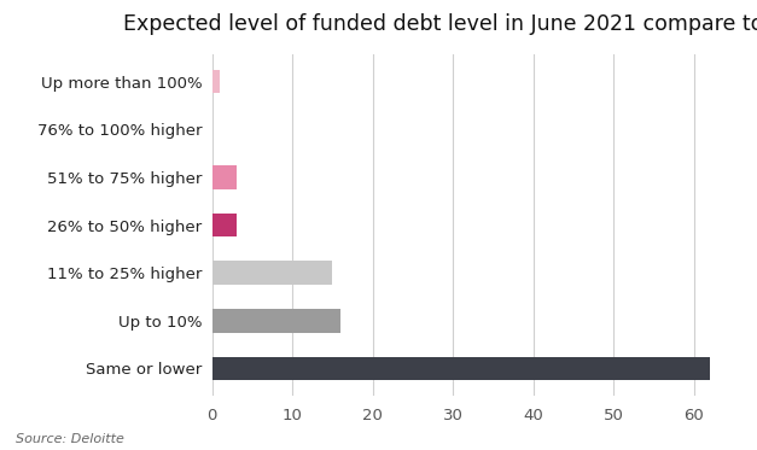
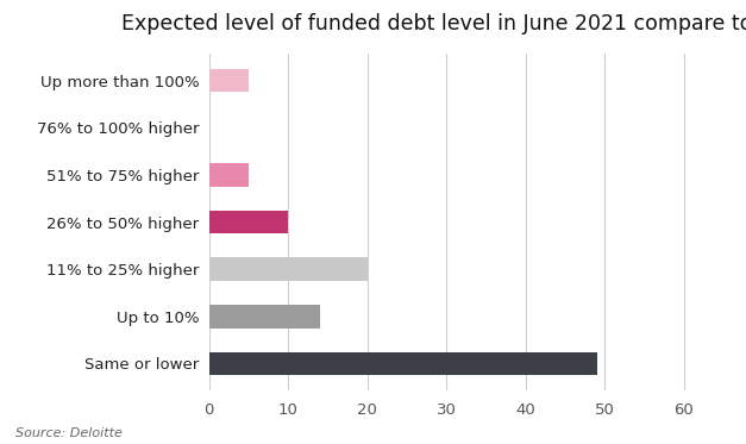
Up more than 100%: 1 -> 5
51% to 75% higher: 3 -> 5
26% to 50% higher: 3 -> 10
11% to 25% higher: 15 -> 20
Up to 10%: 16 -> 14
Same or lower: 62 -> 49
